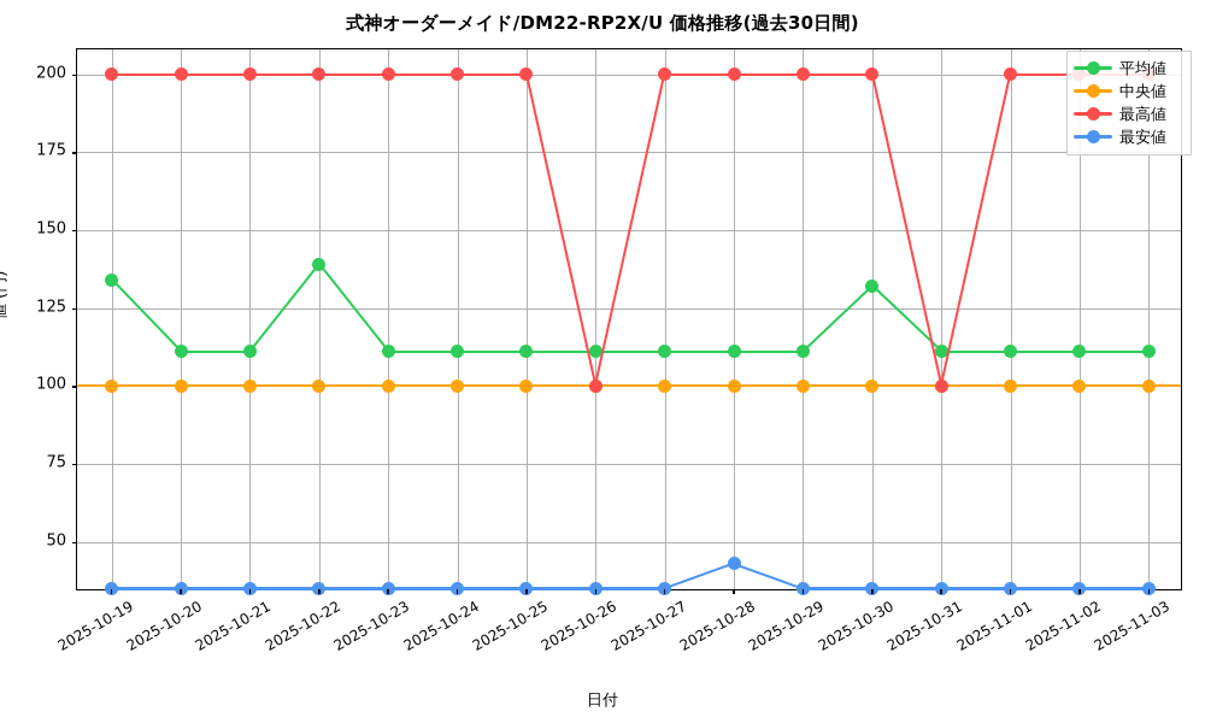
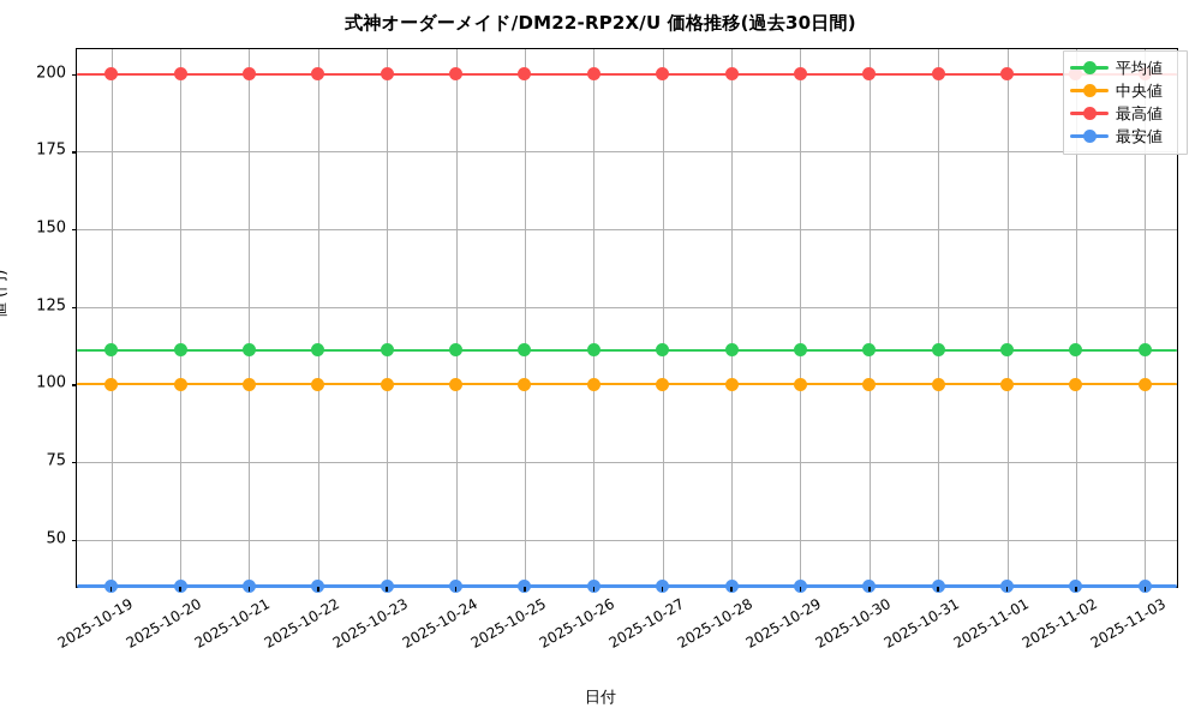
平均値/2025-10-19: 134 -> 111
平均値/2025-10-22: 139 -> 111
最高値/2025-10-26: 100 -> 200
最安値/2025-10-28: 43 -> 35
平均値/2025-10-30: 132 -> 111
最高値/2025-10-31: 100 -> 200
